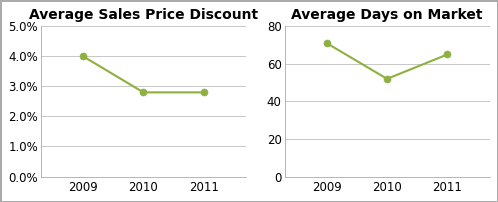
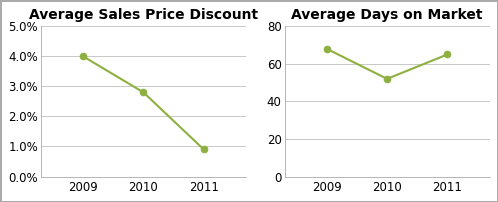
Average Sales Price Discount/2011: 2.8% -> 0.9%
Average Days on Market/2009: 71 -> 68
